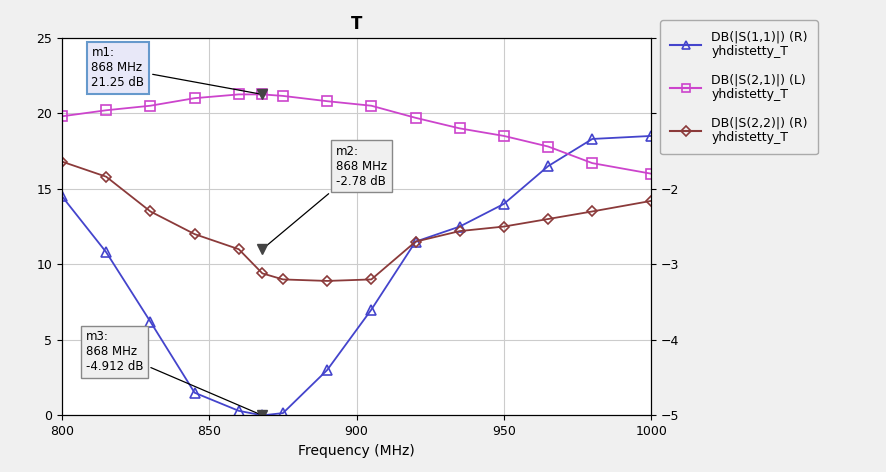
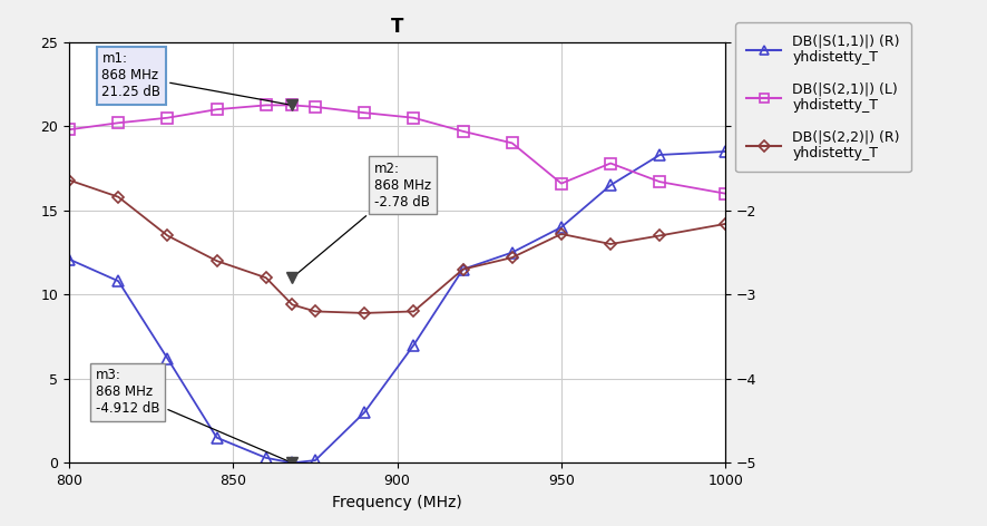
DB(|S(1,1)|) (R) yhdistetty_T/800: 14.5 -> 12.1
DB(|S(2,1)|) (L) yhdistetty_T/950: 18.5 -> 16.6
DB(|S(2,2)|) (R) yhdistetty_T/950: 12.5 -> 13.6
